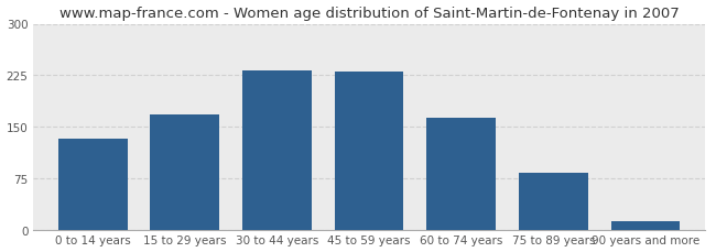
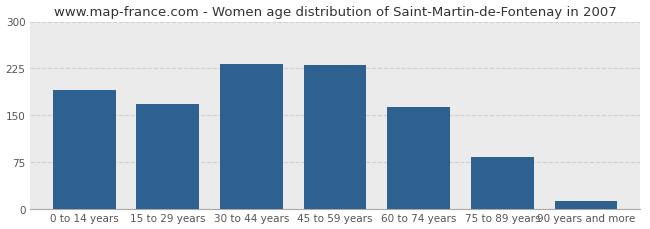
0 to 14 years: 132 -> 190
